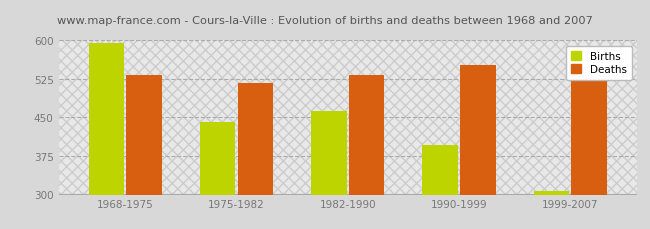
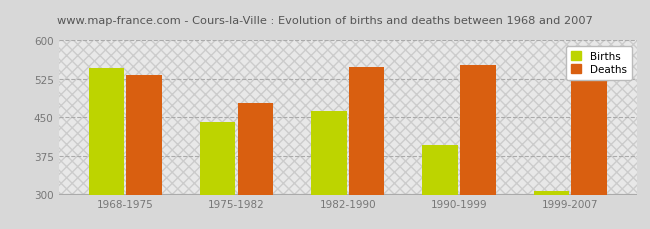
Births/1968-1975: 595 -> 546
Deaths/1975-1982: 518 -> 478
Deaths/1982-1990: 533 -> 548
